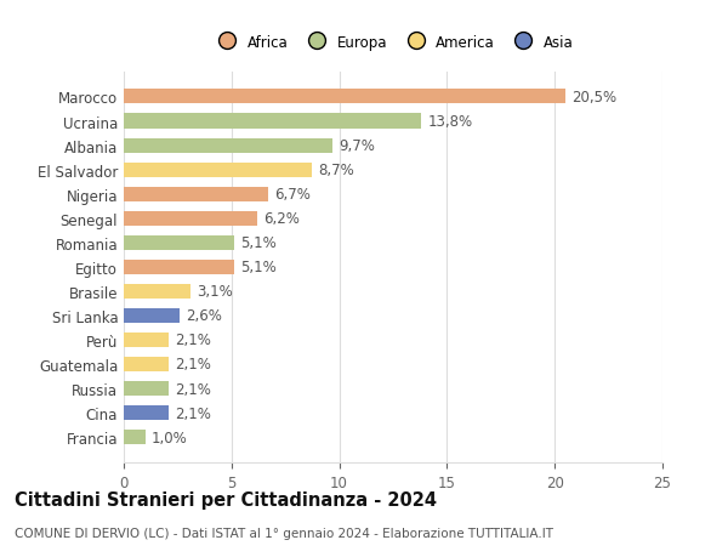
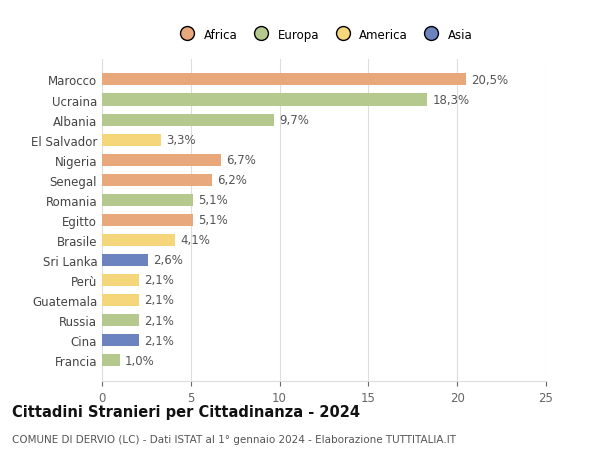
Ucraina: 13,8% -> 18,3%
El Salvador: 8,7% -> 3,3%
Brasile: 3,1% -> 4,1%
